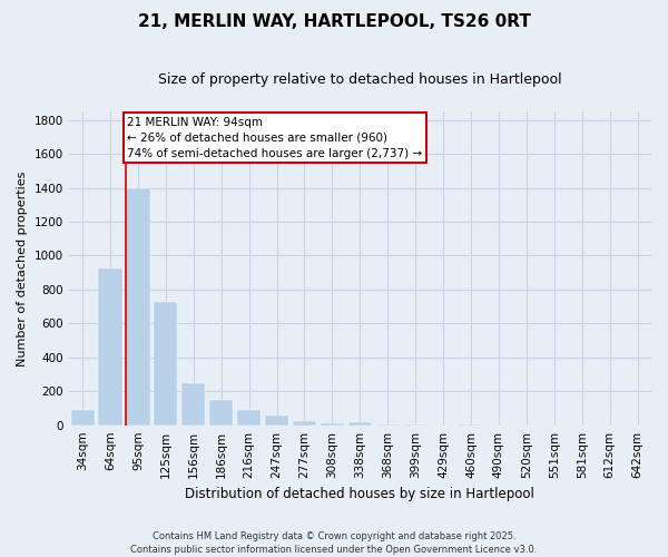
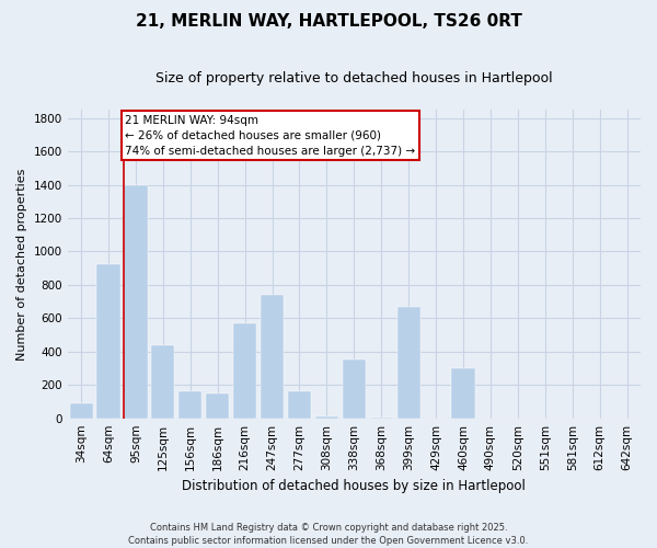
125sqm: 730 -> 440
156sqm: 250 -> 160
216sqm: 90 -> 570
247sqm: 60 -> 740
277sqm: 20 -> 160
338sqm: 20 -> 350
399sqm: 0 -> 670
460sqm: 0 -> 300
